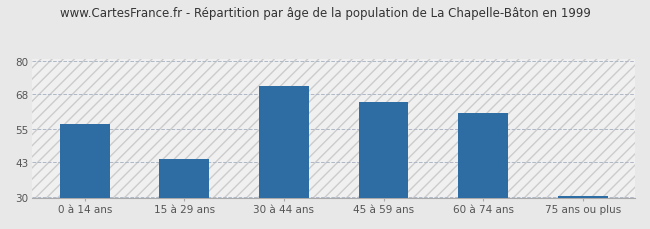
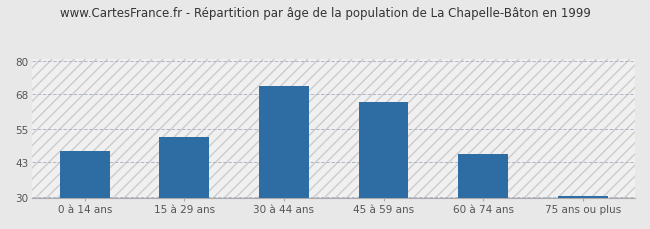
0 à 14 ans: 57.0 -> 47.0
15 à 29 ans: 44.0 -> 52.0
60 à 74 ans: 61.0 -> 46.0
